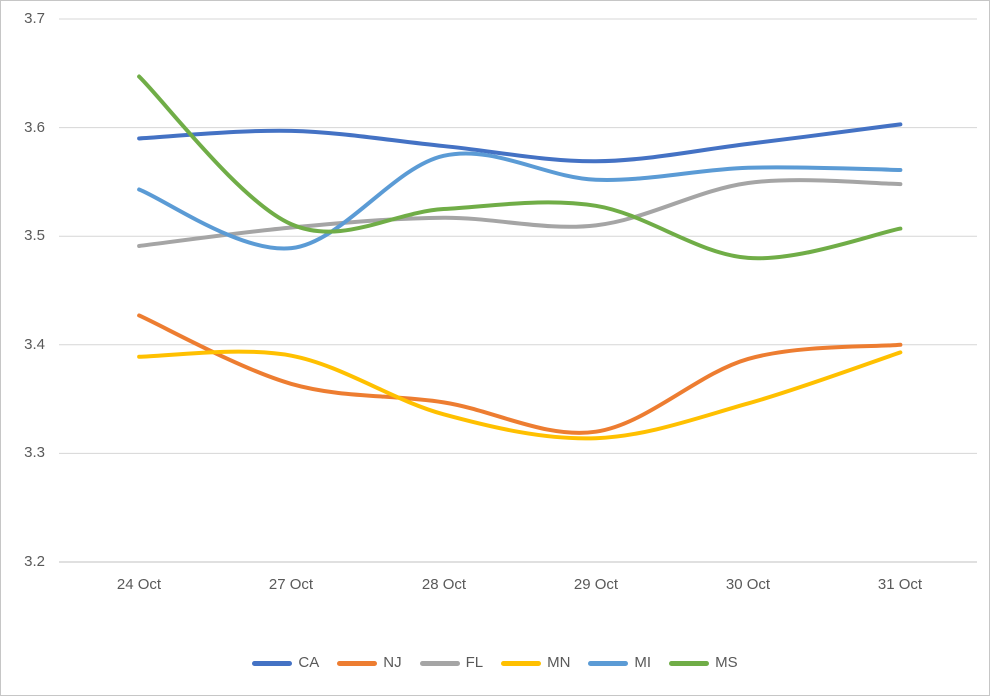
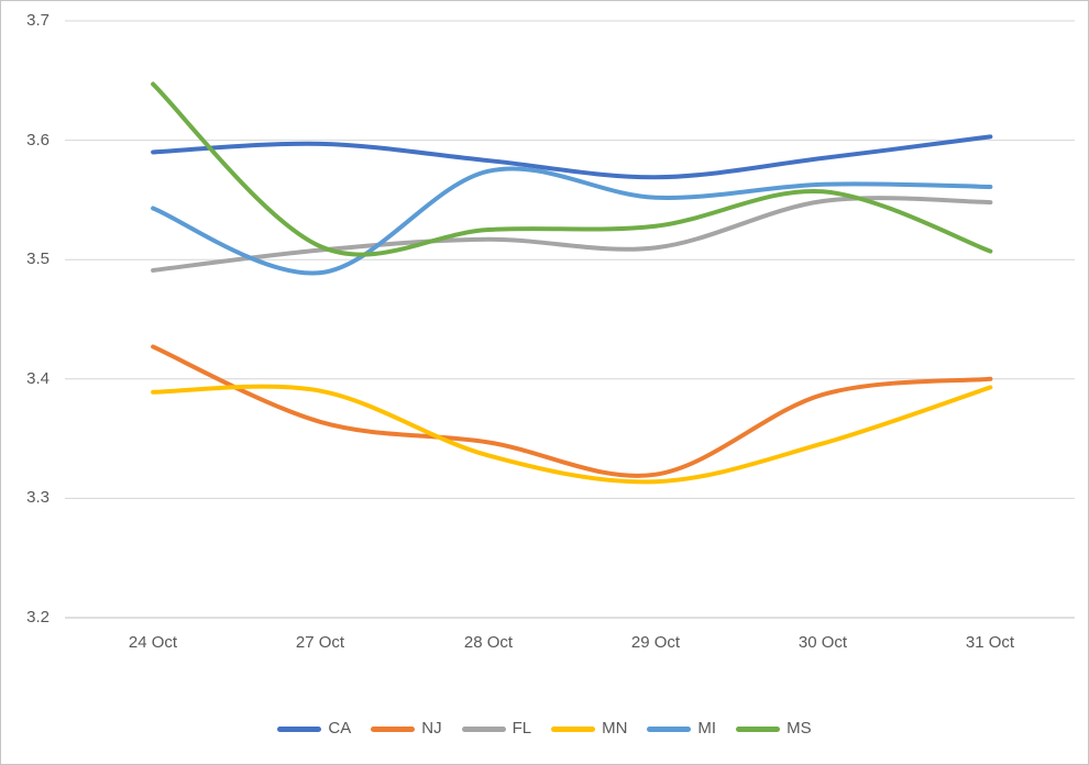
MS/30 Oct: 3.480 -> 3.557
